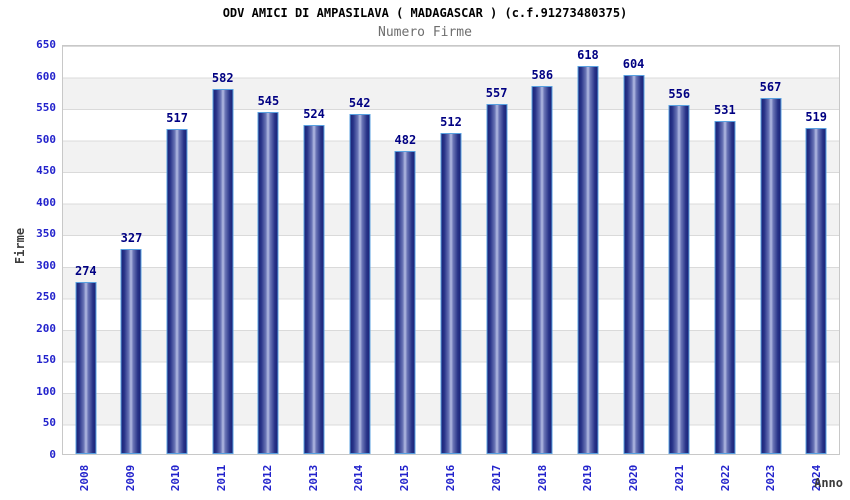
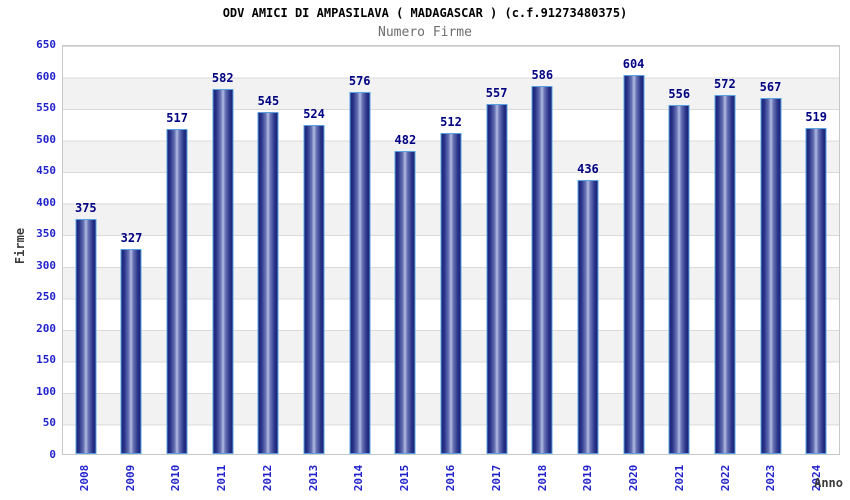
2008: 274 -> 375
2014: 542 -> 576
2019: 618 -> 436
2022: 531 -> 572
